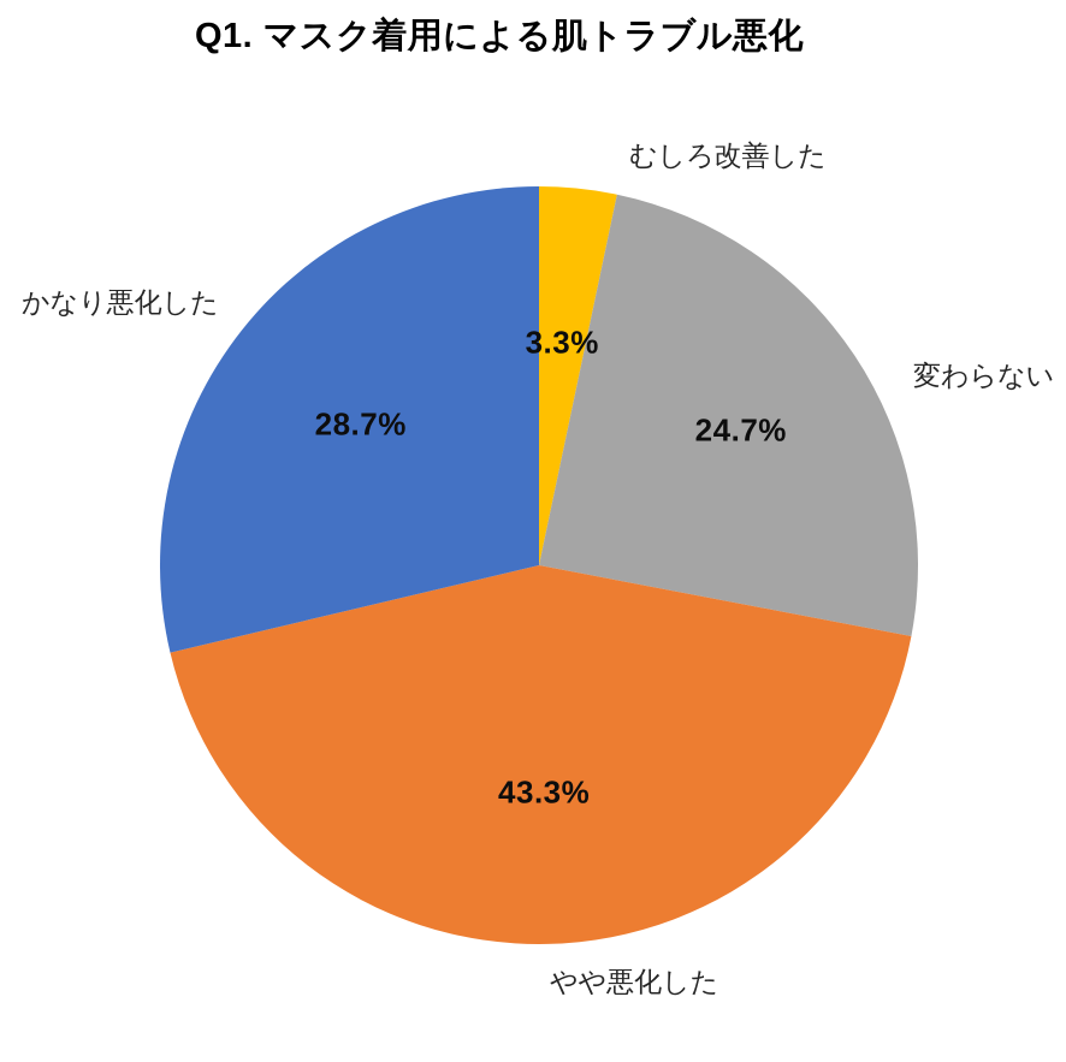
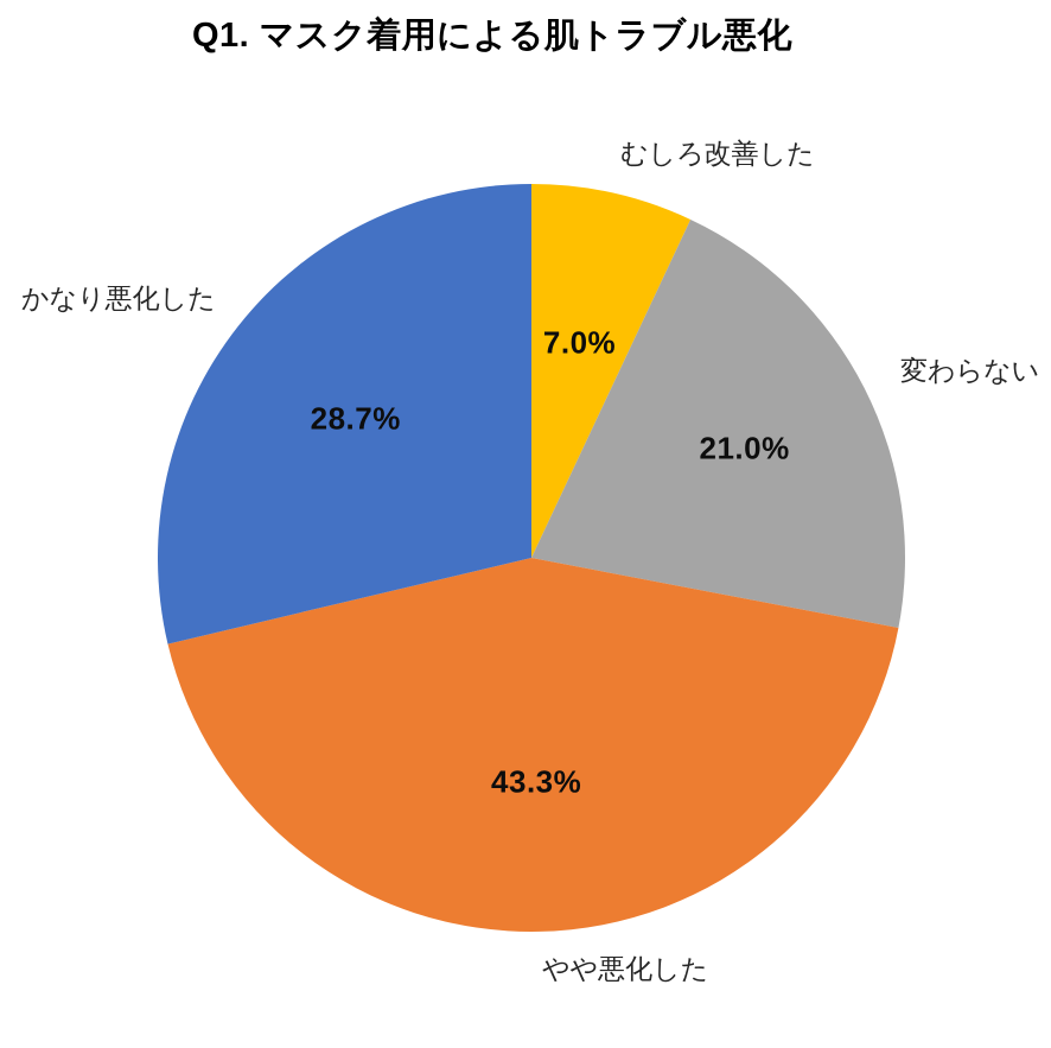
むしろ改善した: 3.3% -> 7.0%
変わらない: 24.7% -> 21.0%
